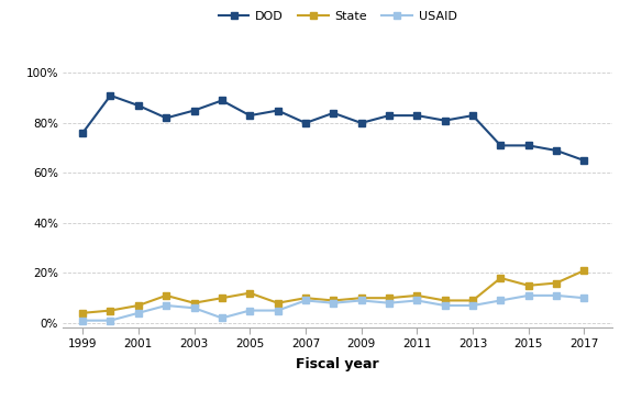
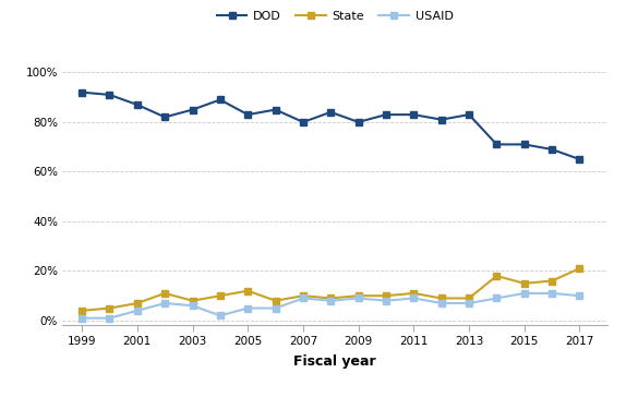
DOD/1999: 76% -> 92%
